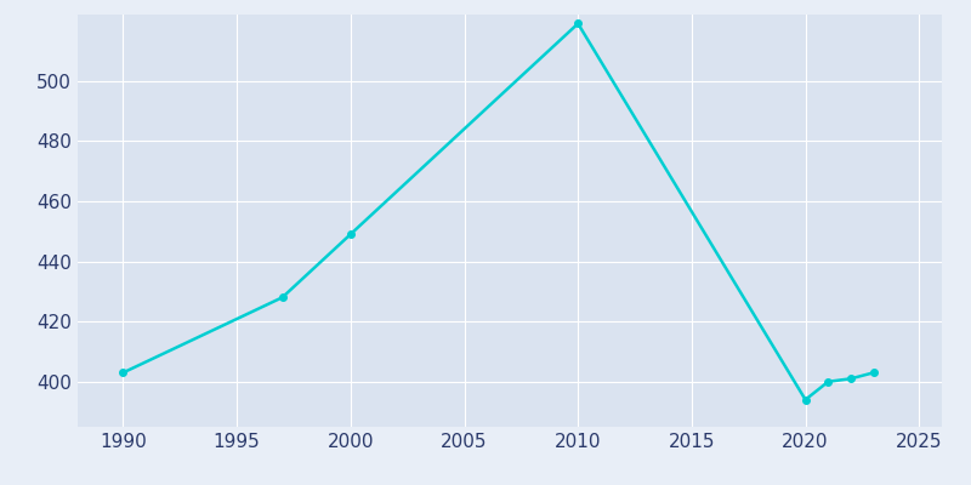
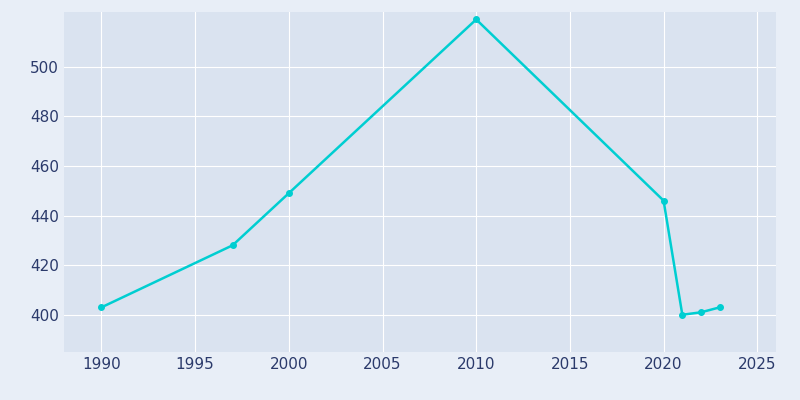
2020: 394 -> 446
